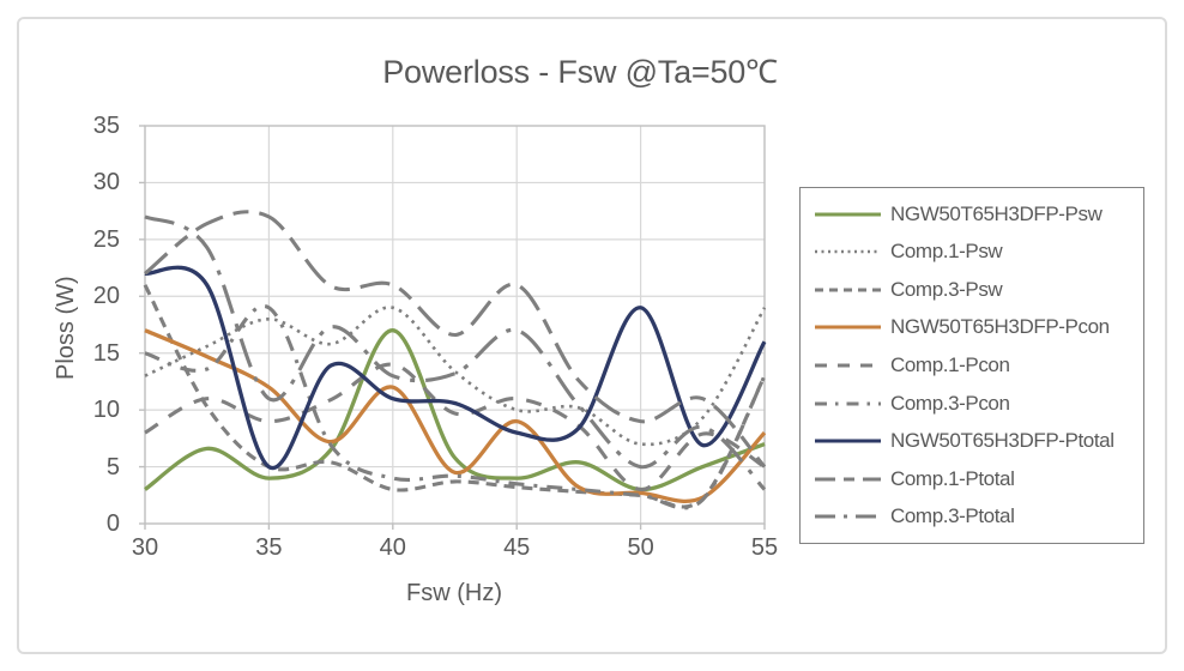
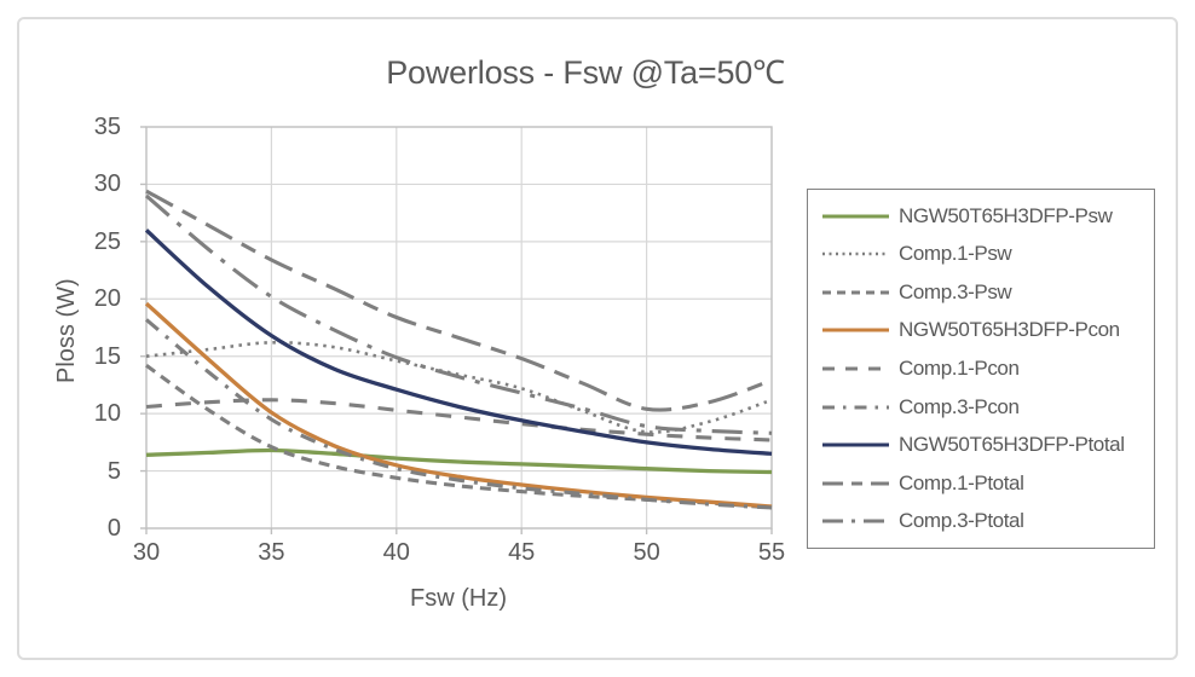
NGW50T65H3DFP-Psw/30: 3 -> 6
Comp.1-Psw/30: 13 -> 15
Comp.3-Psw/30: 21 -> 14
NGW50T65H3DFP-Pcon/30: 17 -> 20
Comp.1-Pcon/30: 8 -> 11
Comp.3-Pcon/30: 15 -> 18
NGW50T65H3DFP-Ptotal/30: 22 -> 26
Comp.1-Ptotal/30: 22 -> 29
Comp.3-Ptotal/30: 27 -> 29
NGW50T65H3DFP-Psw/35: 4 -> 7
Comp.1-Psw/35: 18 -> 16
Comp.3-Psw/35: 5 -> 7
NGW50T65H3DFP-Pcon/35: 12 -> 10
Comp.1-Pcon/35: 9 -> 11
Comp.3-Pcon/35: 19 -> 10
NGW50T65H3DFP-Ptotal/35: 5 -> 17
Comp.1-Ptotal/35: 27 -> 23
Comp.3-Ptotal/35: 11 -> 20
NGW50T65H3DFP-Psw/40: 17 -> 6
Comp.1-Psw/40: 19 -> 15
Comp.3-Psw/40: 3 -> 4
NGW50T65H3DFP-Pcon/40: 12 -> 6
Comp.1-Pcon/40: 14 -> 10
Comp.3-Pcon/40: 4 -> 5
NGW50T65H3DFP-Ptotal/40: 11 -> 12
Comp.1-Ptotal/40: 21 -> 18
Comp.3-Ptotal/40: 13 -> 15
NGW50T65H3DFP-Psw/45: 4 -> 6
Comp.1-Psw/45: 10 -> 12
NGW50T65H3DFP-Pcon/45: 9 -> 4
Comp.1-Pcon/45: 11 -> 9
NGW50T65H3DFP-Ptotal/45: 8 -> 9
Comp.1-Ptotal/45: 21 -> 15
Comp.3-Ptotal/45: 17 -> 12
NGW50T65H3DFP-Psw/50: 3 -> 5
Comp.1-Psw/50: 7 -> 8
Comp.1-Pcon/50: 3 -> 8
NGW50T65H3DFP-Ptotal/50: 19 -> 8
Comp.1-Ptotal/50: 9 -> 10
Comp.3-Ptotal/50: 5 -> 9
NGW50T65H3DFP-Psw/55: 7 -> 5
Comp.1-Psw/55: 19 -> 11
Comp.3-Psw/55: 13 -> 2
NGW50T65H3DFP-Pcon/55: 8 -> 2
Comp.1-Pcon/55: 5 -> 8
Comp.3-Pcon/55: 13 -> 2
NGW50T65H3DFP-Ptotal/55: 16 -> 6
Comp.1-Ptotal/55: 5 -> 13
Comp.3-Ptotal/55: 3 -> 8
